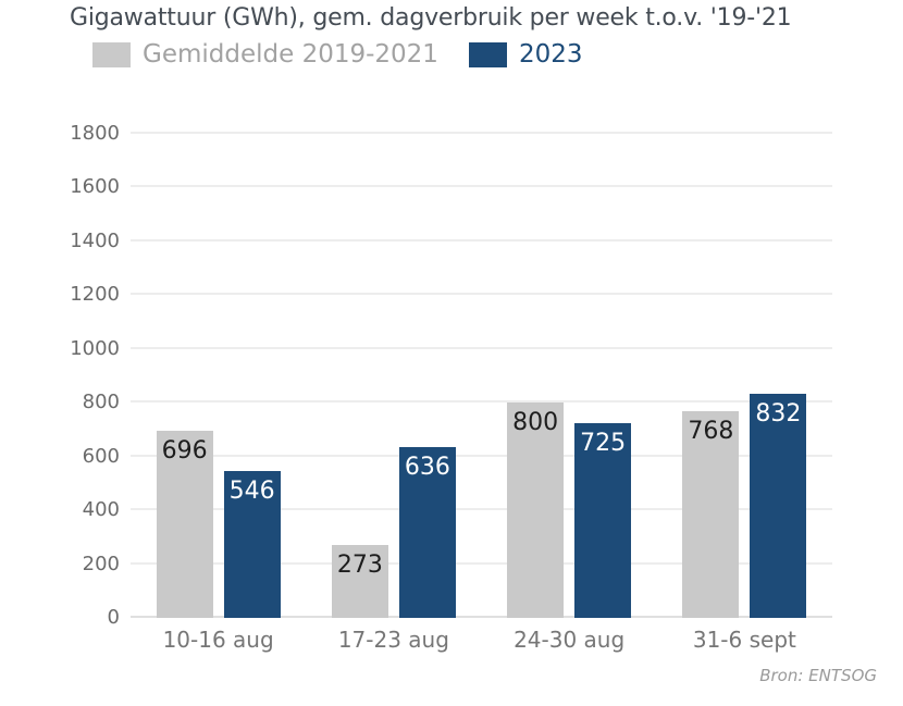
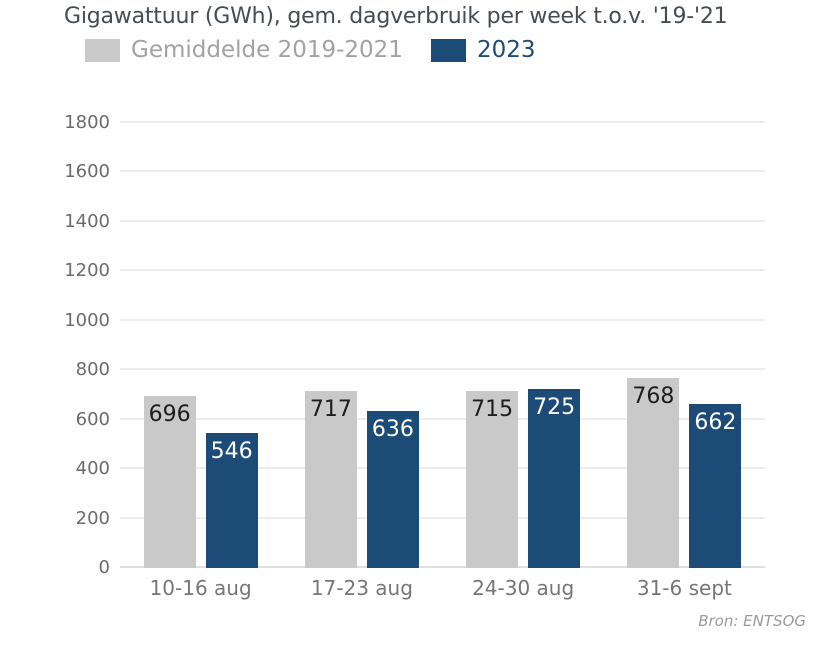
Gemiddelde 2019-2021/17-23 aug: 273 -> 717
Gemiddelde 2019-2021/24-30 aug: 800 -> 715
2023/31-6 sept: 832 -> 662
